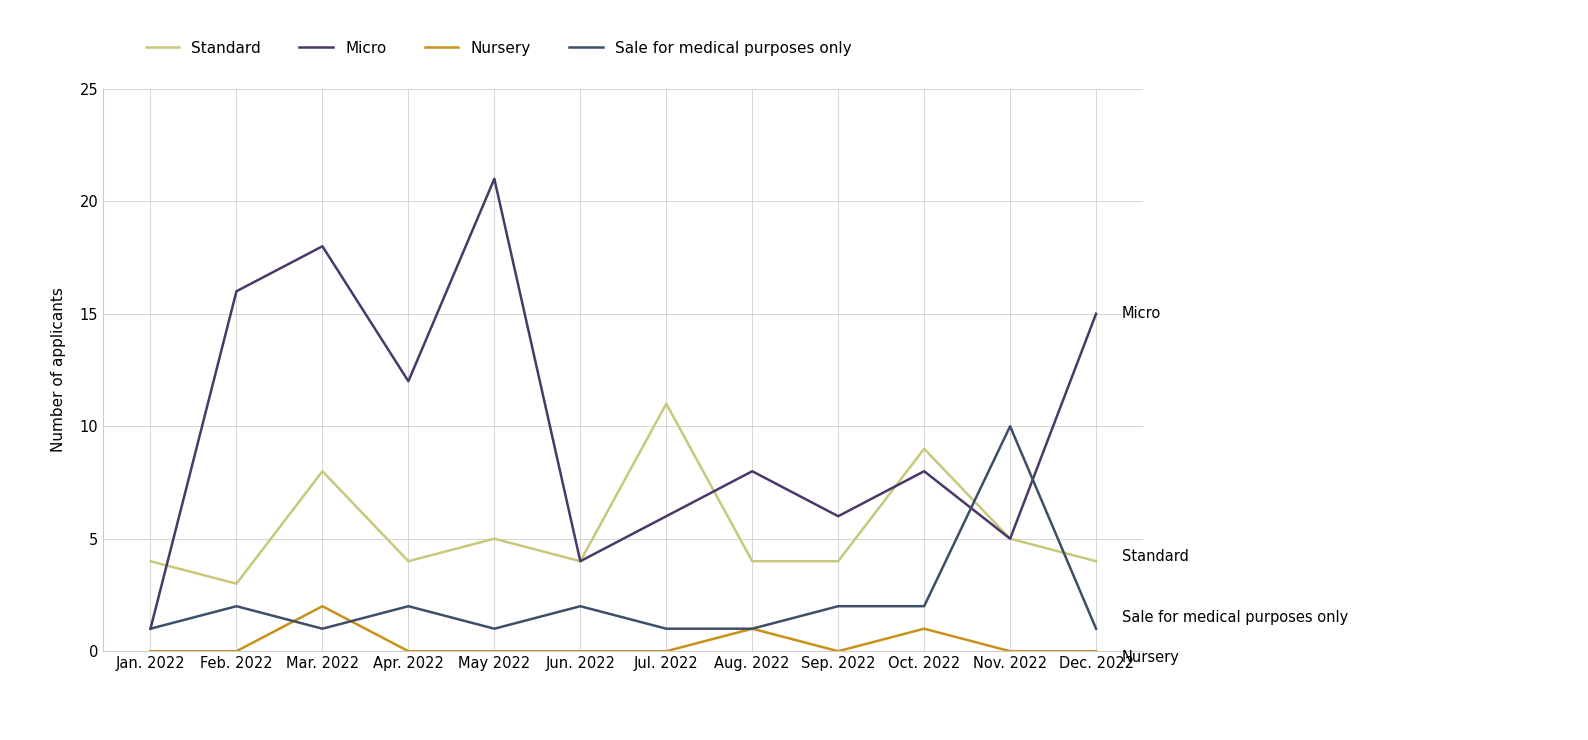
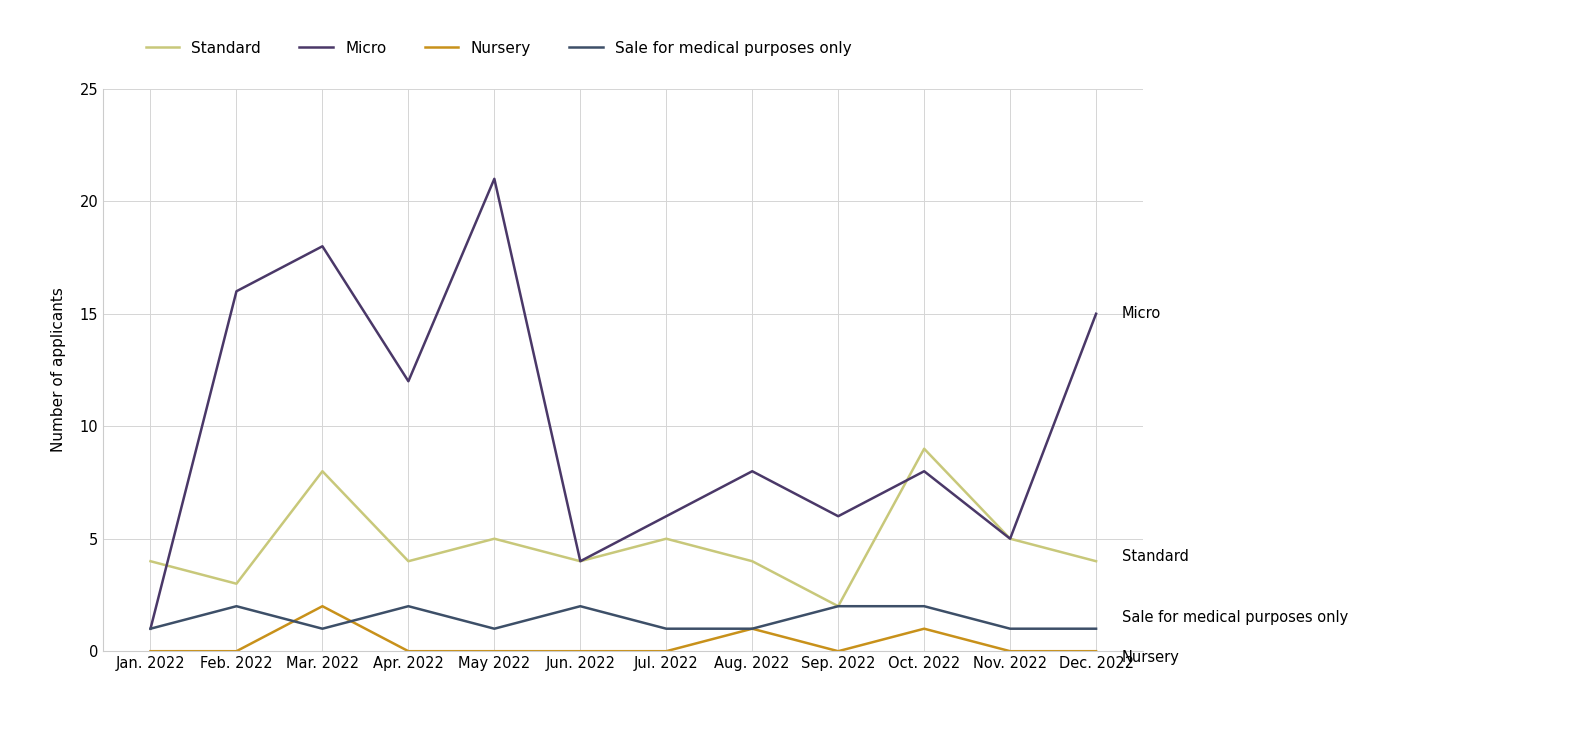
Standard/Jul. 2022: 11 -> 5
Standard/Sep. 2022: 4 -> 2
Sale for medical purposes only/Nov. 2022: 10 -> 1
